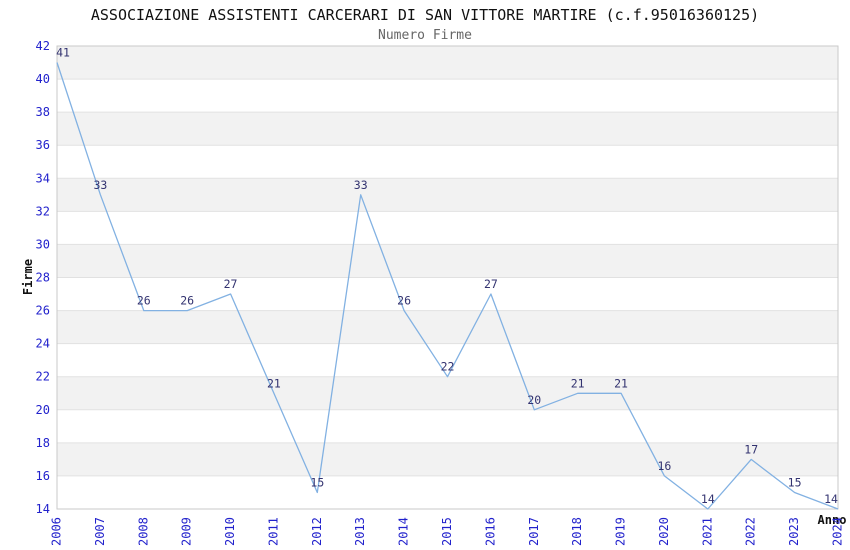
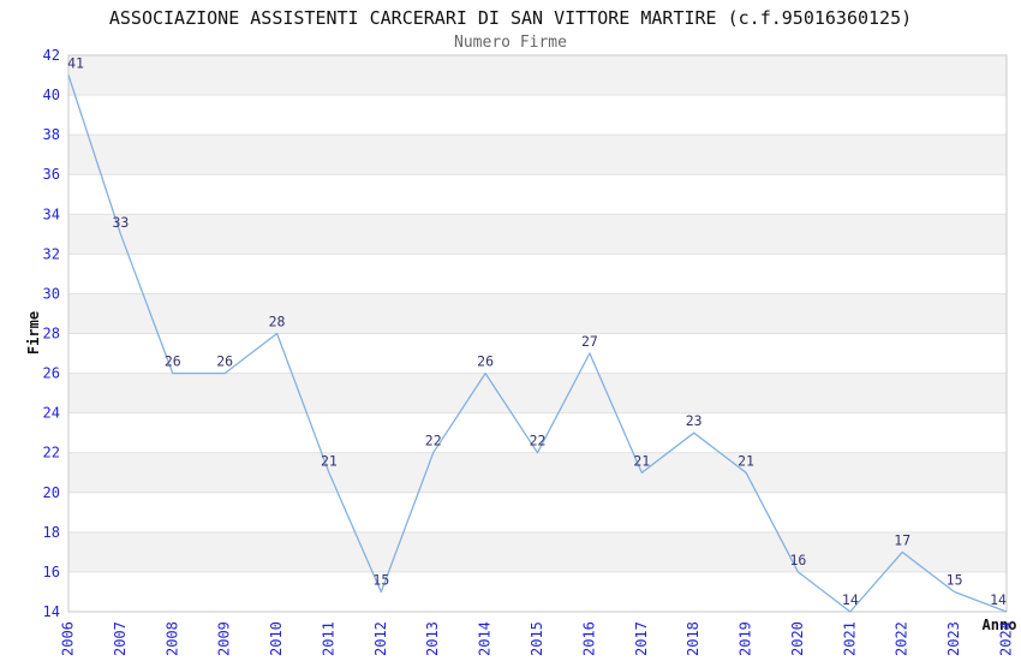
2010: 27 -> 28
2013: 33 -> 22
2017: 20 -> 21
2018: 21 -> 23
